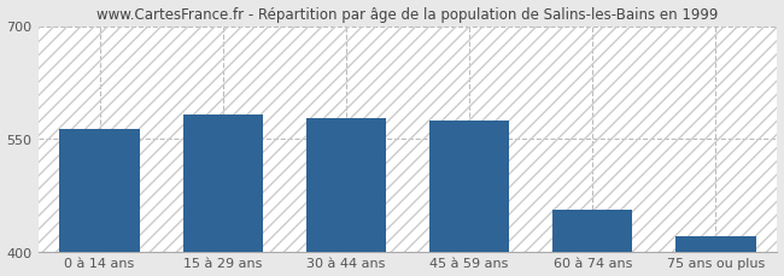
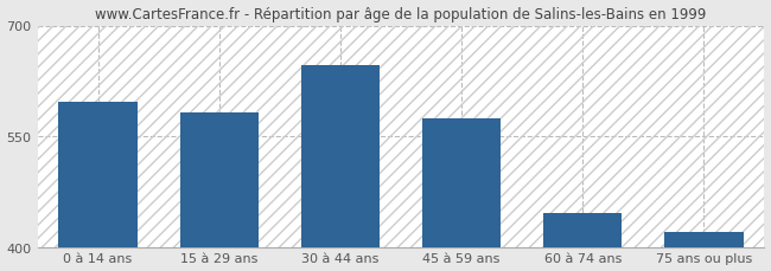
0 à 14 ans: 563 -> 596
30 à 44 ans: 578 -> 646
60 à 74 ans: 455 -> 446
